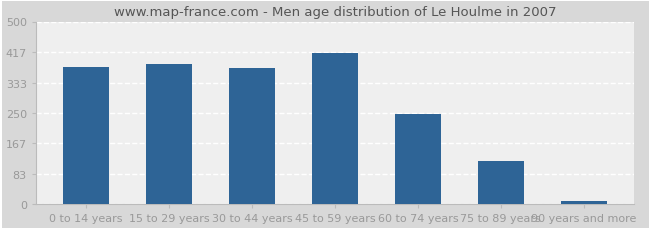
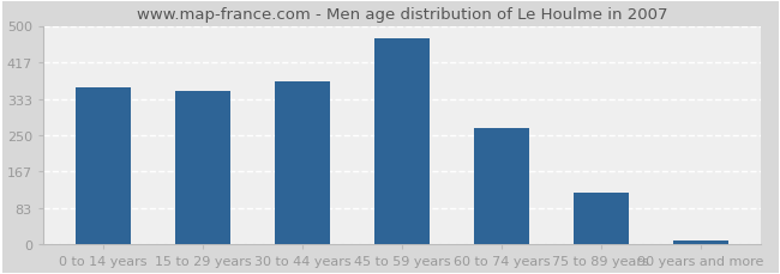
0 to 14 years: 375 -> 360
15 to 29 years: 385 -> 350
45 to 59 years: 415 -> 470
60 to 74 years: 247 -> 265
